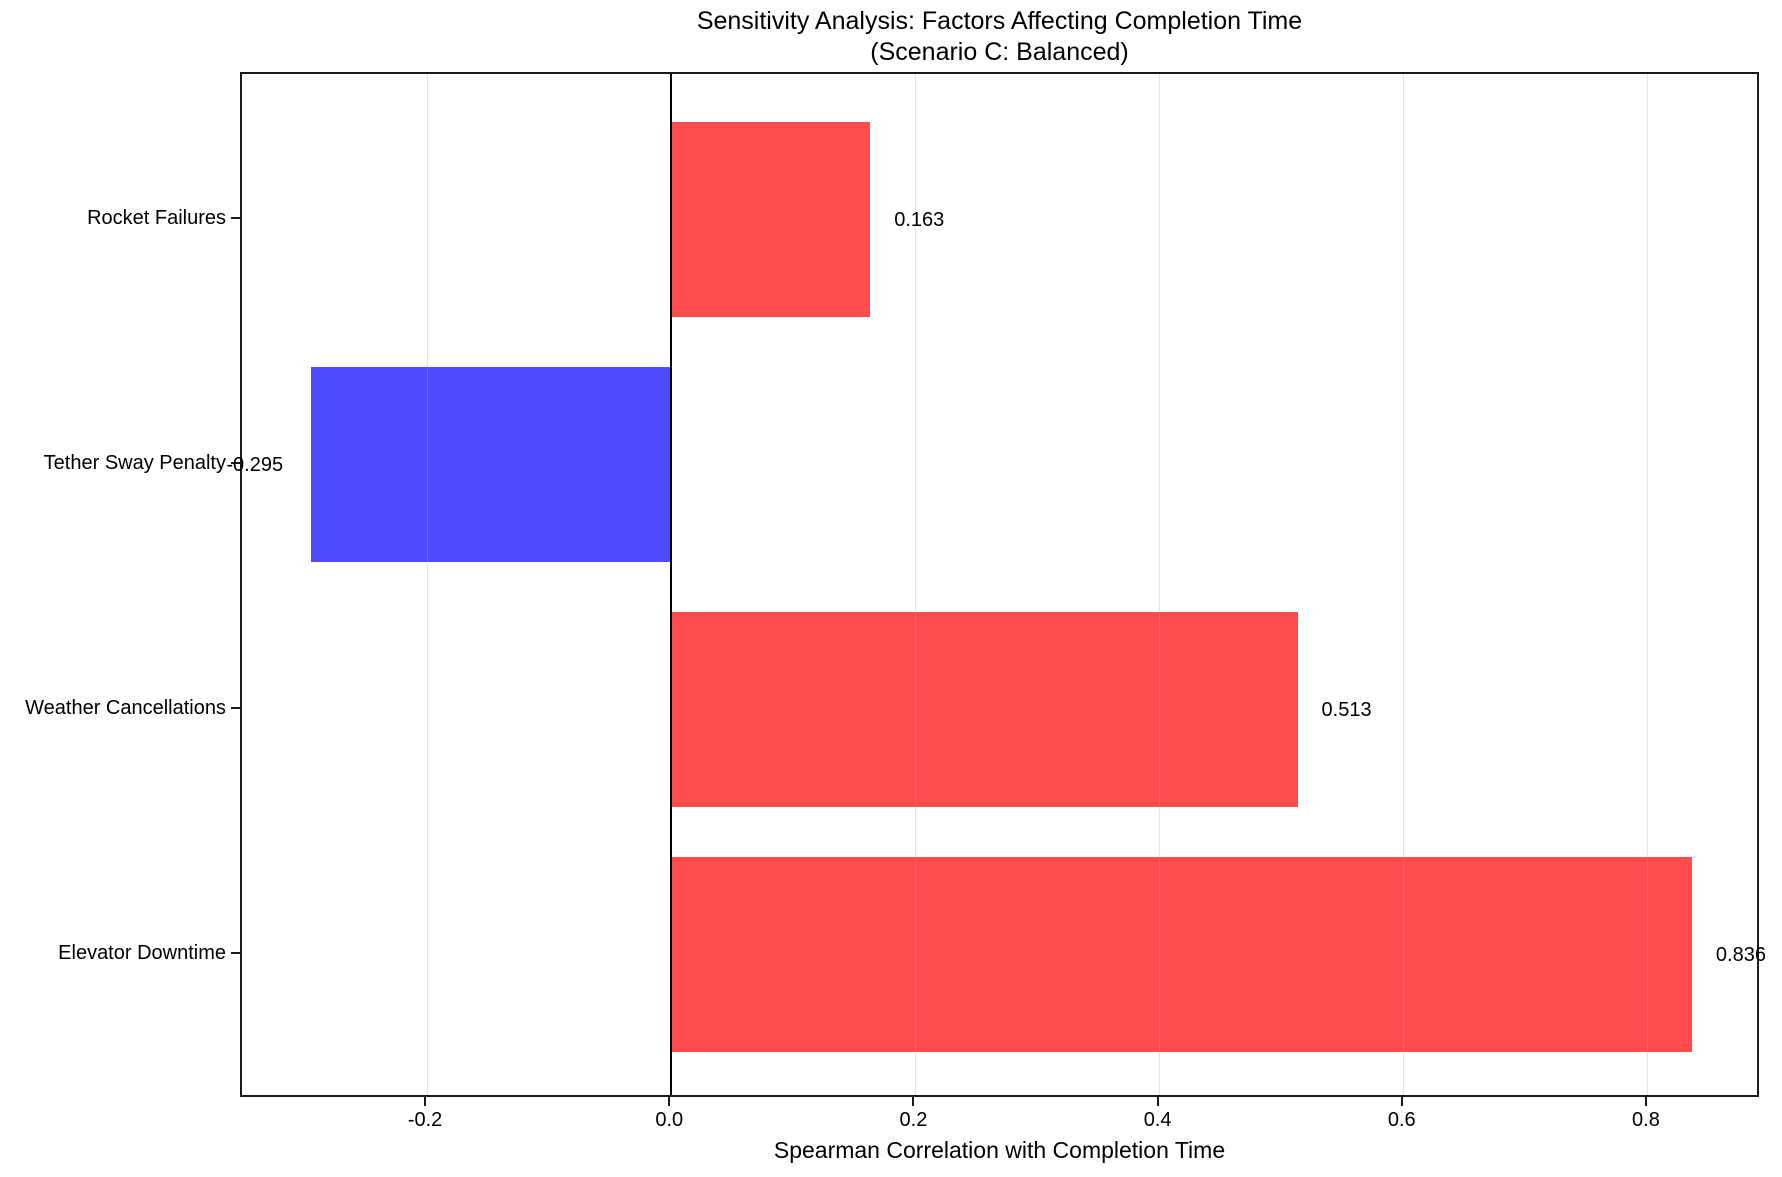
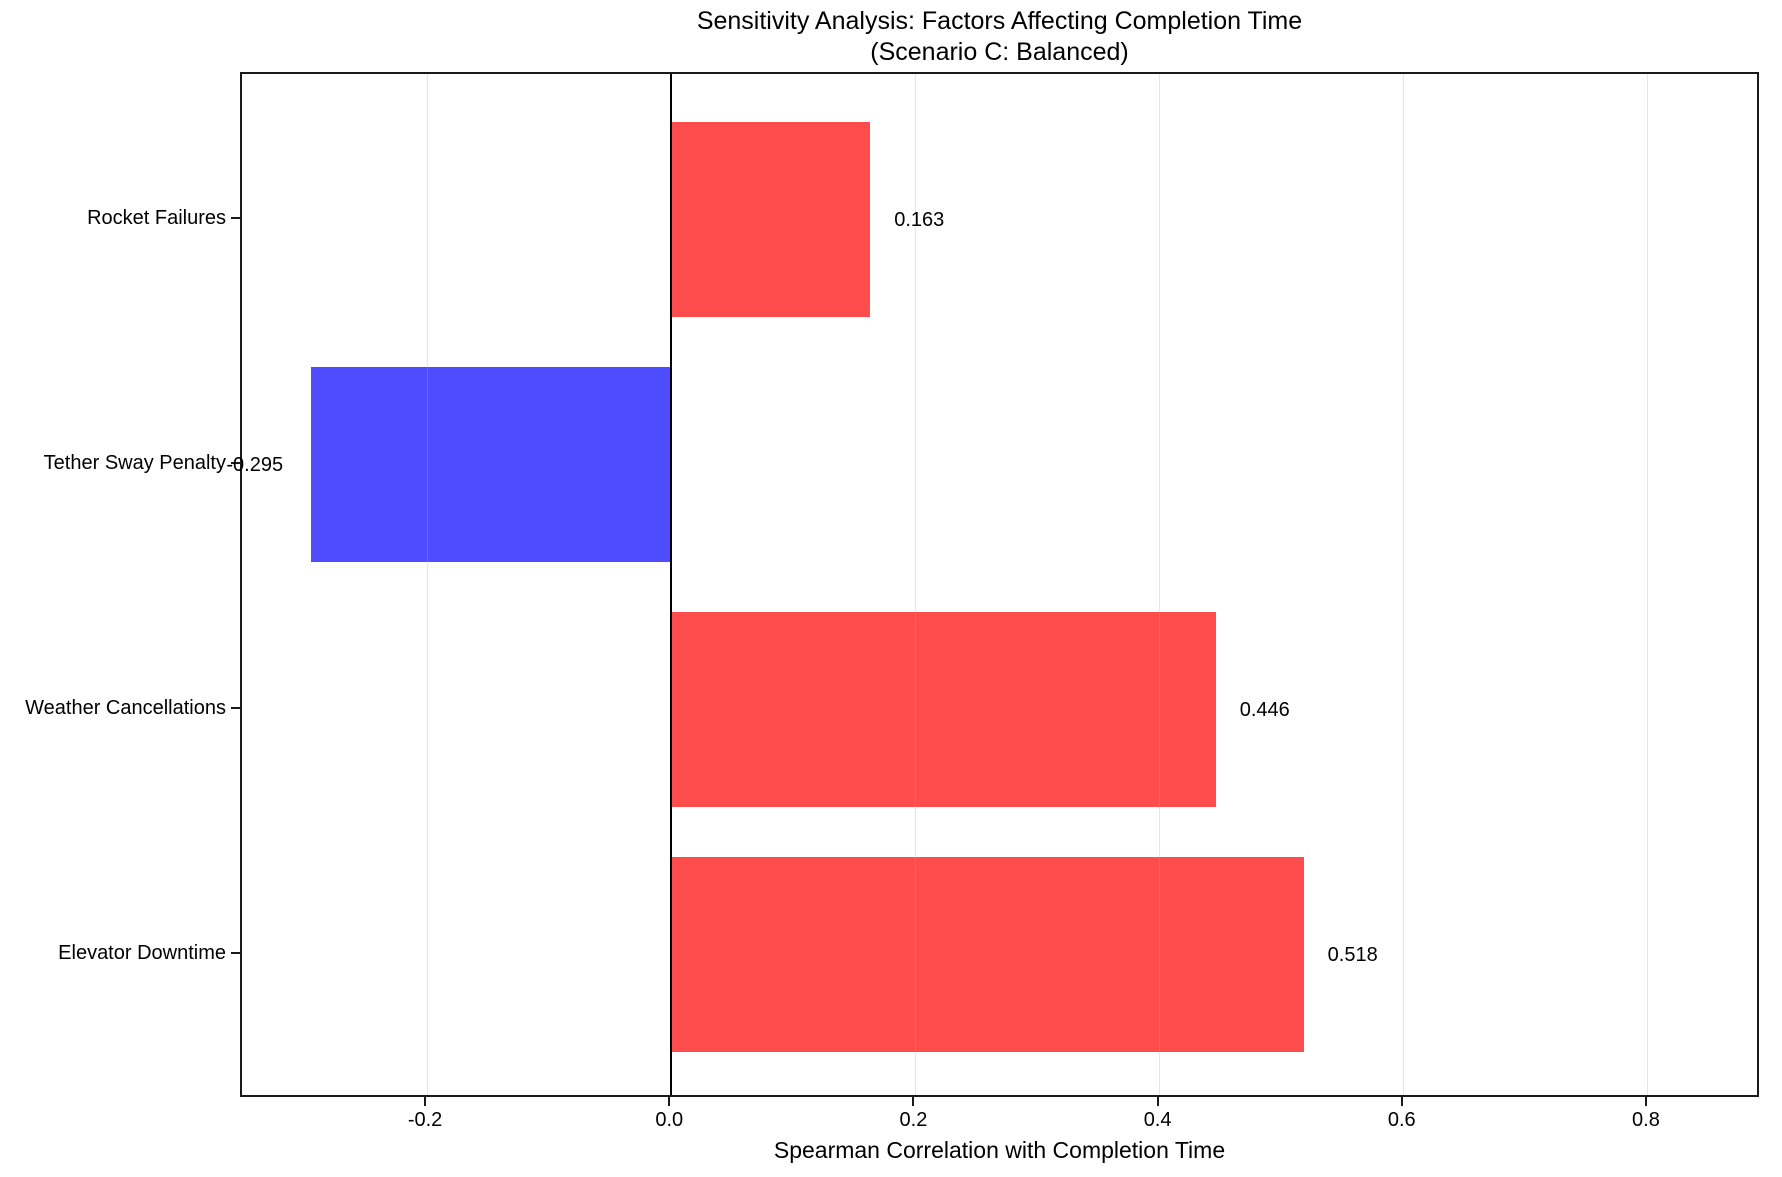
Weather Cancellations: 0.513 -> 0.446
Elevator Downtime: 0.836 -> 0.518
